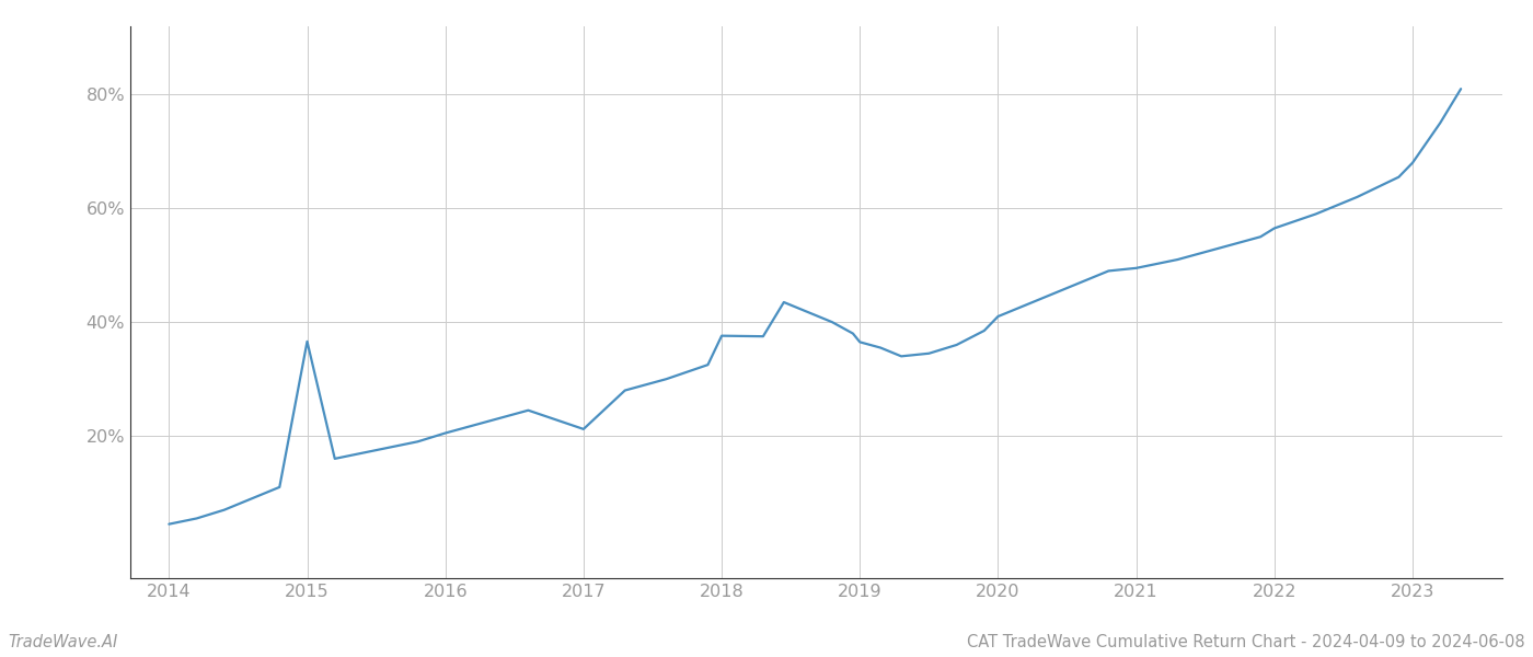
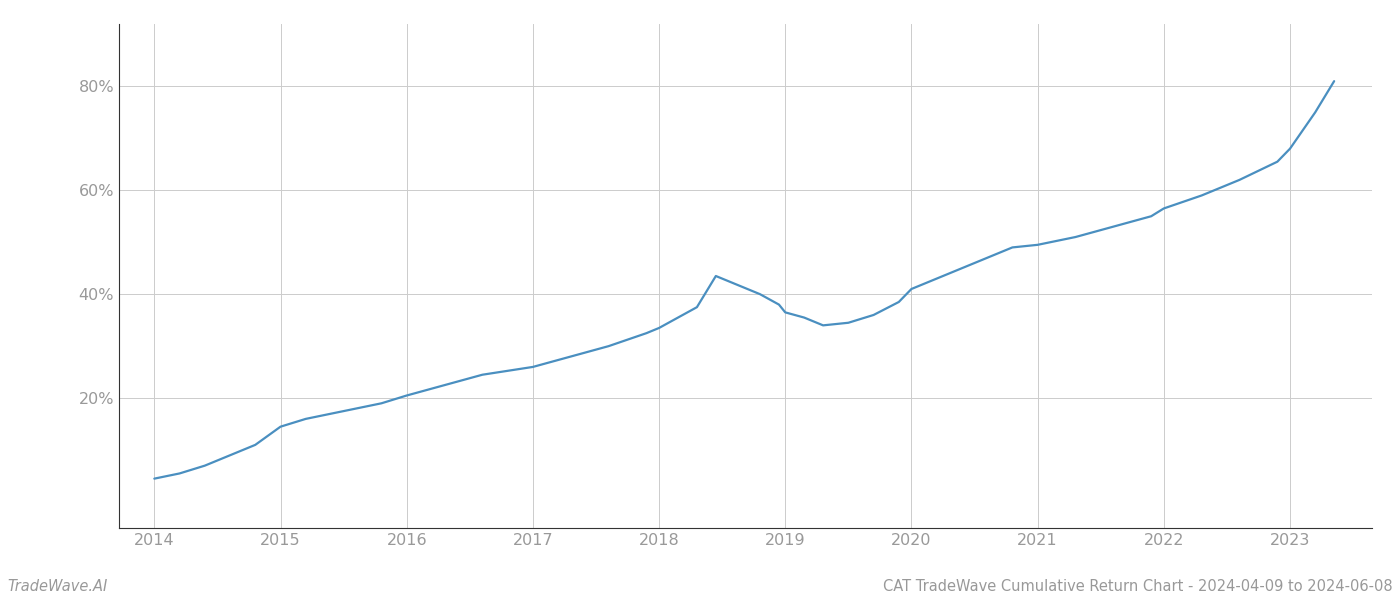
2015: 36.6% -> 14.5%
2017: 21.2% -> 26.0%
2018: 37.6% -> 33.5%
